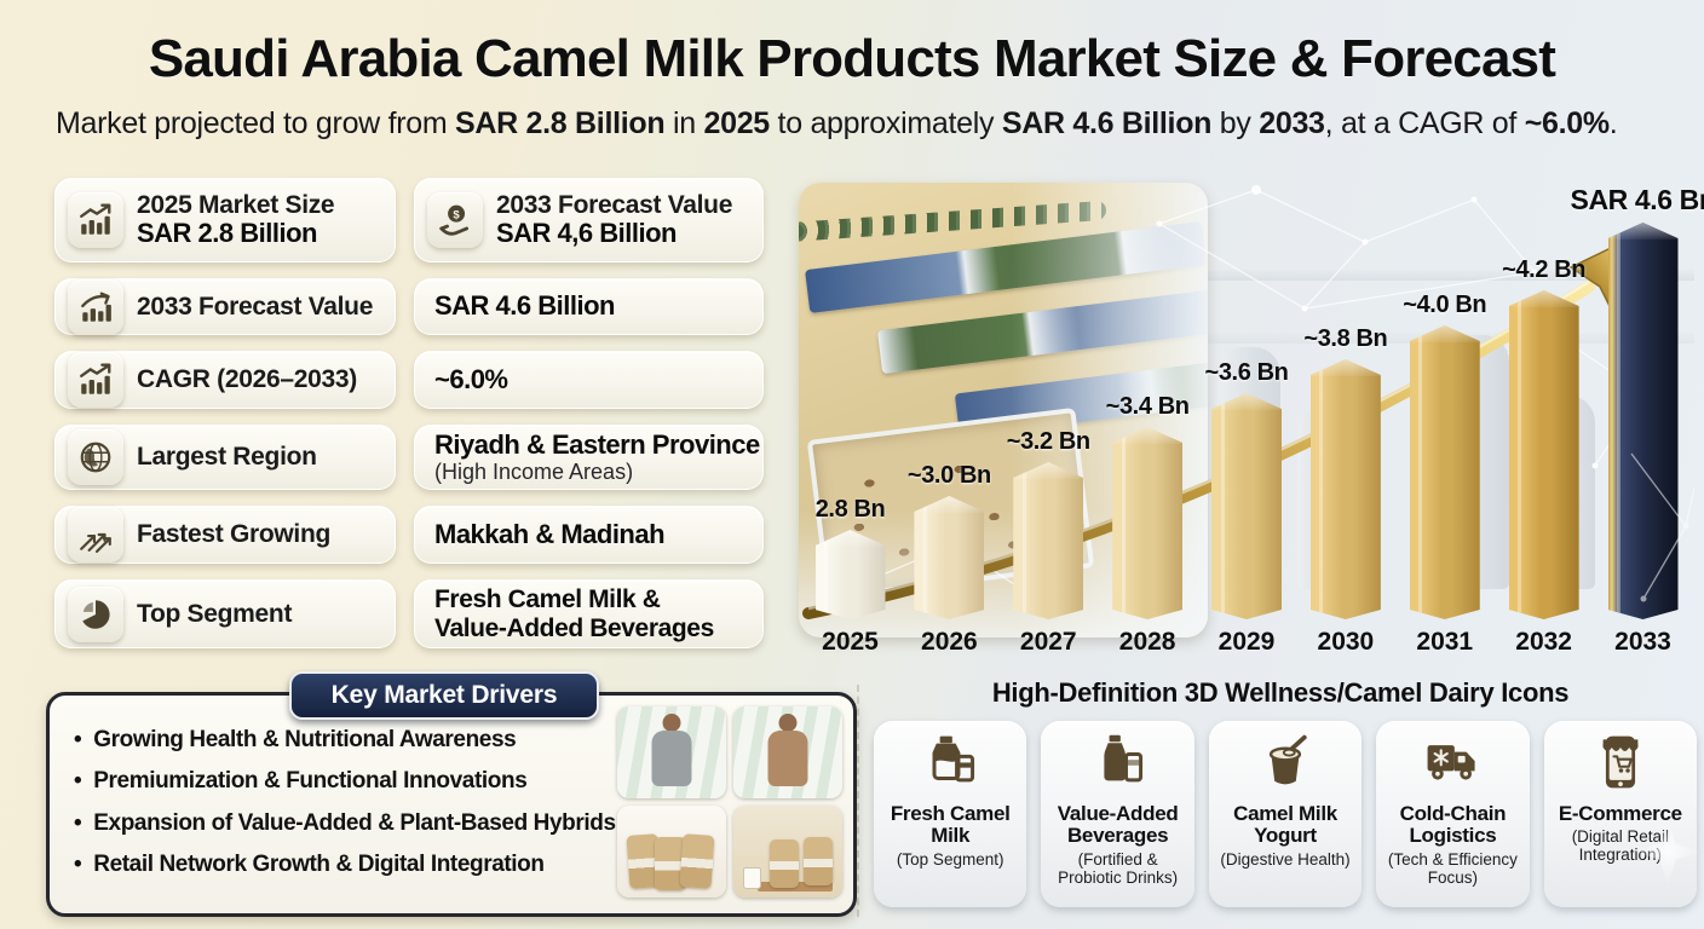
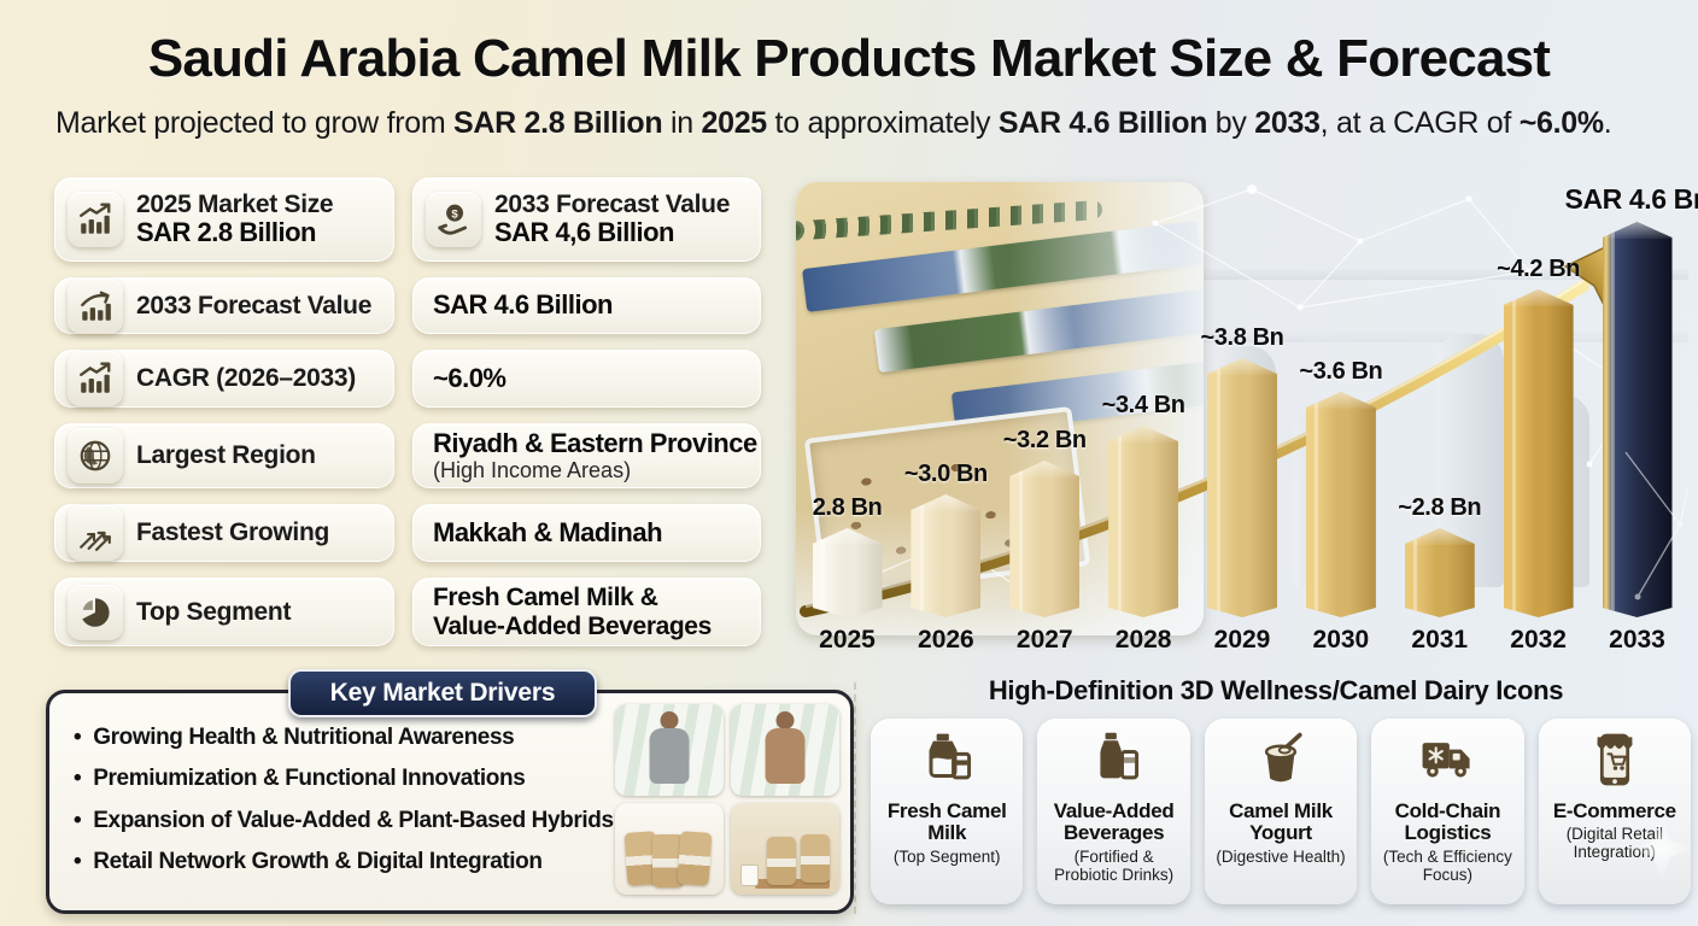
2029: 3.6 -> 3.8
2030: 3.8 -> 3.6
2031: 4.0 -> 2.8
